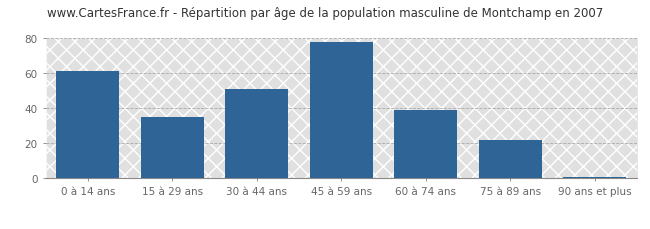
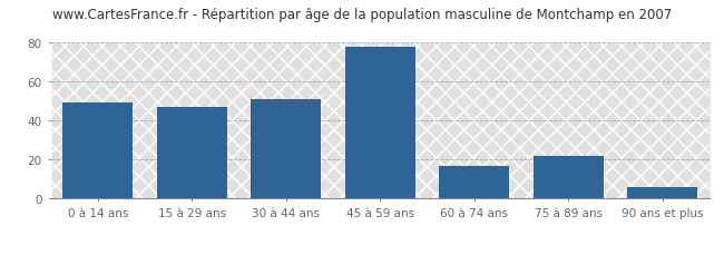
0 à 14 ans: 61 -> 49
15 à 29 ans: 35 -> 47
60 à 74 ans: 39 -> 17
90 ans et plus: 1 -> 6
